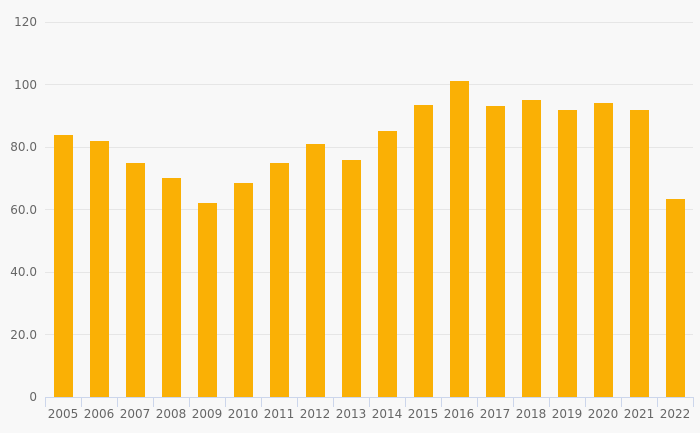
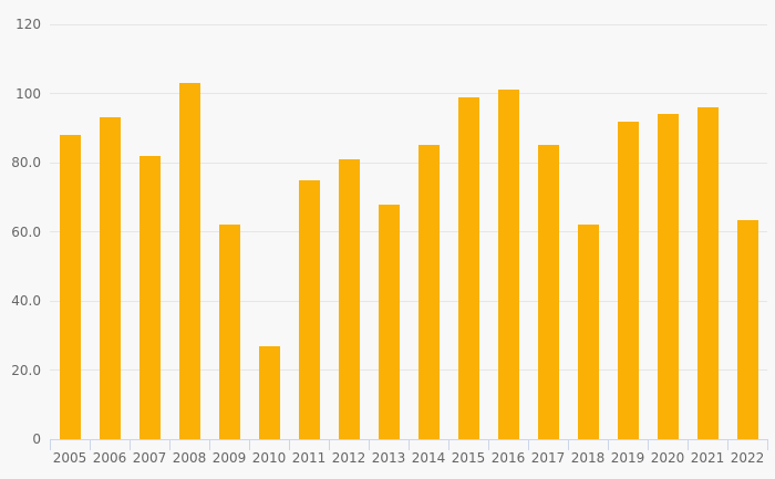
2005: 84 -> 88
2006: 82 -> 93
2007: 75 -> 82
2008: 70 -> 103
2010: 68 -> 27
2013: 76 -> 68
2015: 94 -> 99
2017: 93 -> 85
2018: 95 -> 62
2021: 92 -> 96
